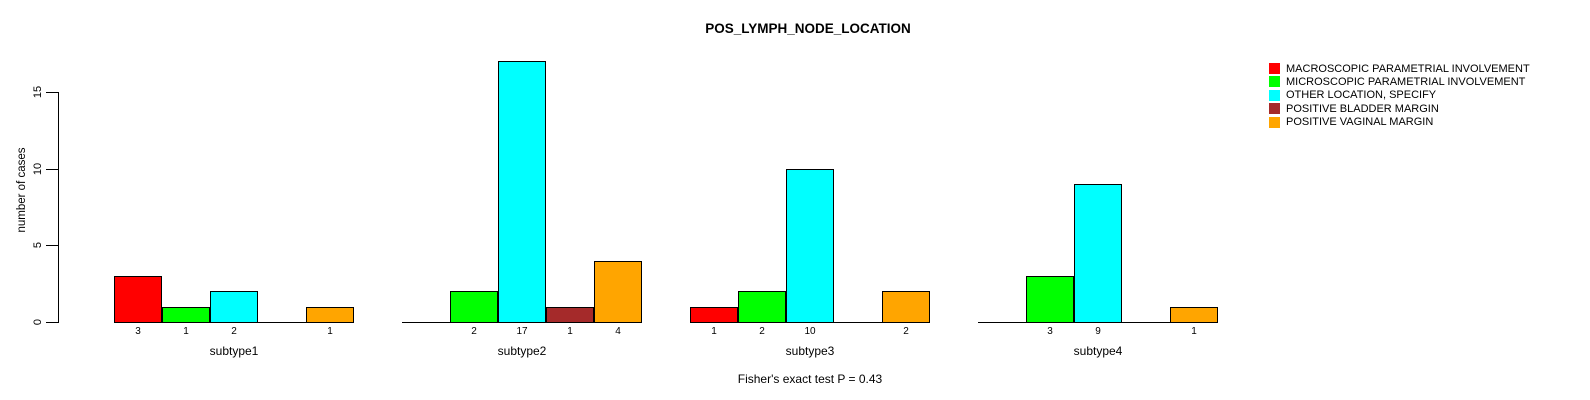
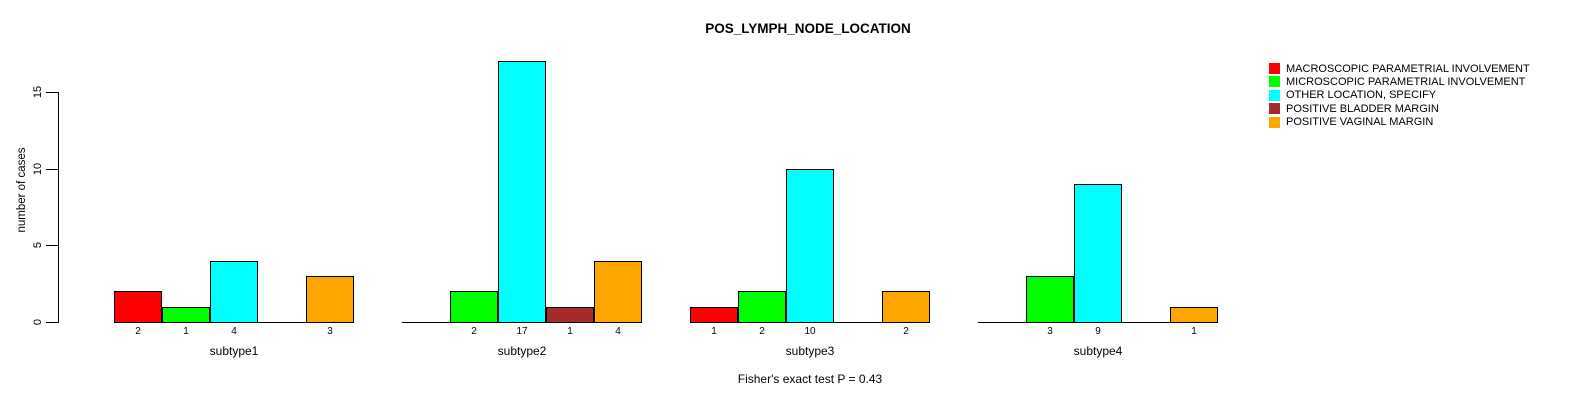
MACROSCOPIC PARAMETRIAL INVOLVEMENT/subtype1: 3 -> 2
OTHER LOCATION, SPECIFY/subtype1: 2 -> 4
POSITIVE VAGINAL MARGIN/subtype1: 1 -> 3
